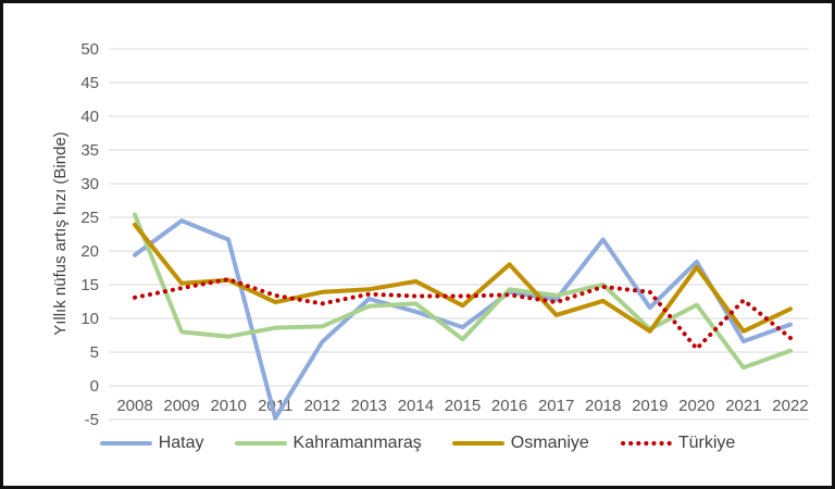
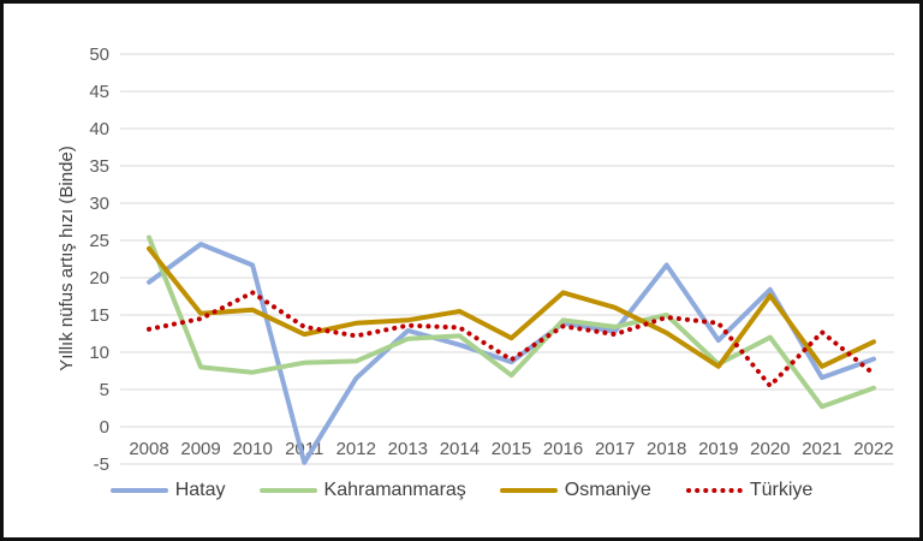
Türkiye/2010: 16 -> 18
Türkiye/2015: 13 -> 9
Osmaniye/2017: 10 -> 16
